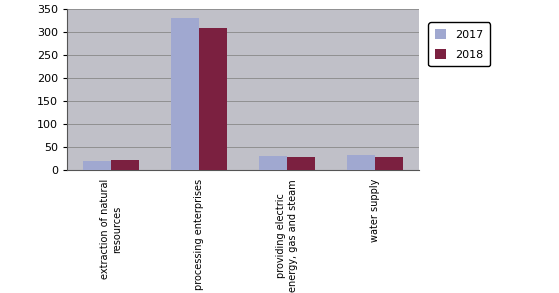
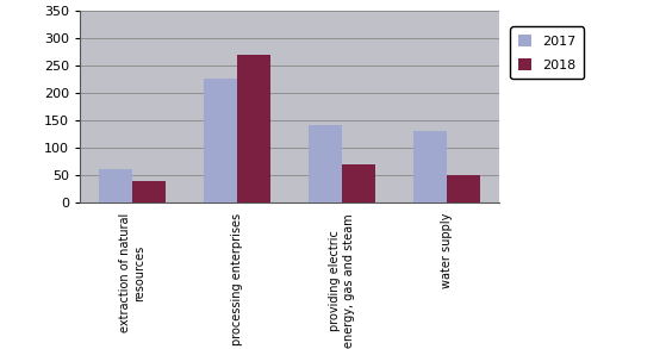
2017/extraction of natural resources: 20 -> 60
2018/extraction of natural resources: 22 -> 40
2017/processing enterprises: 330 -> 225
2018/processing enterprises: 308 -> 270
2017/providing electric energy, gas and steam: 30 -> 140
2018/providing electric energy, gas and steam: 28 -> 70
2017/water supply: 33 -> 130
2018/water supply: 28 -> 50
